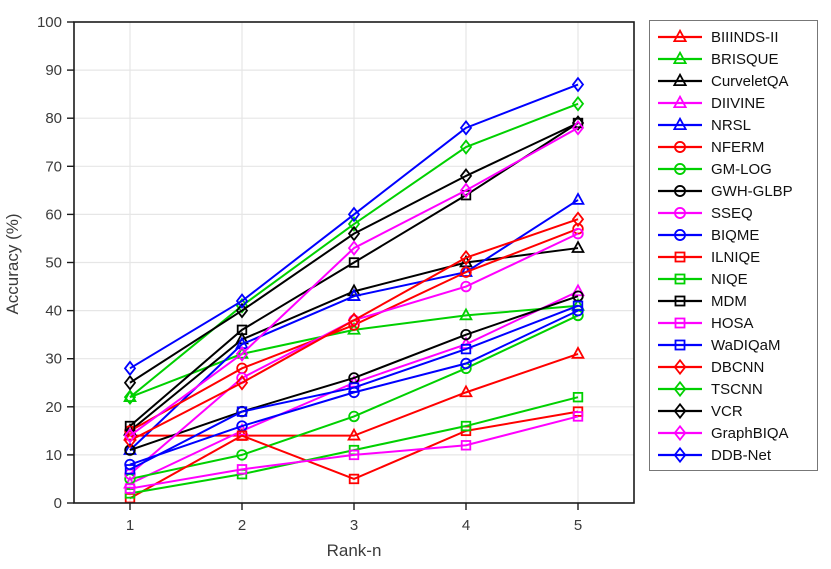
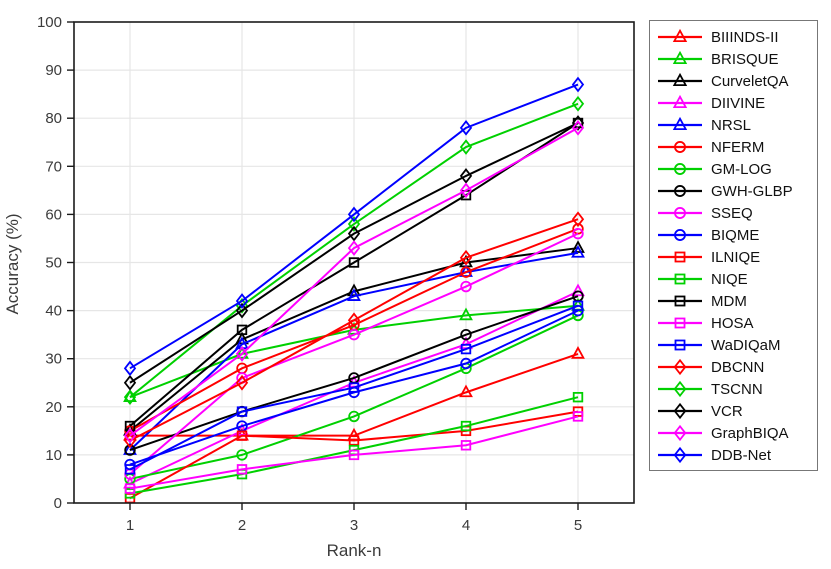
SSEQ/3: 38 -> 35
ILNIQE/3: 5 -> 13
NRSL/5: 63 -> 52
